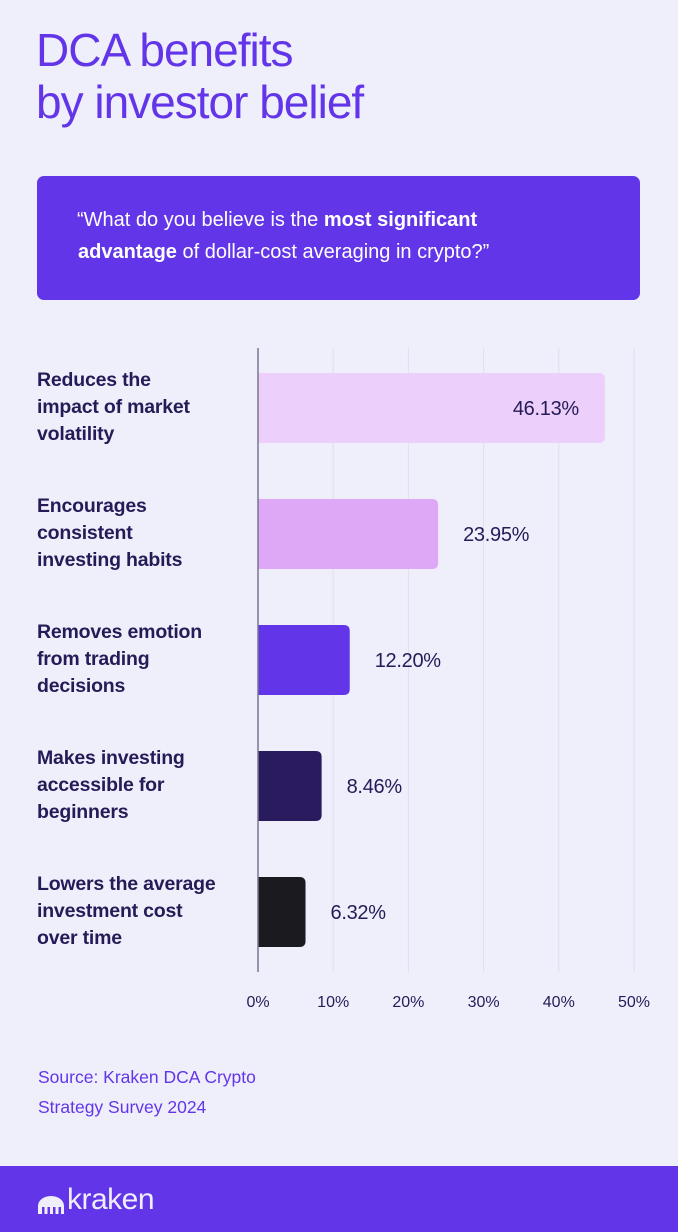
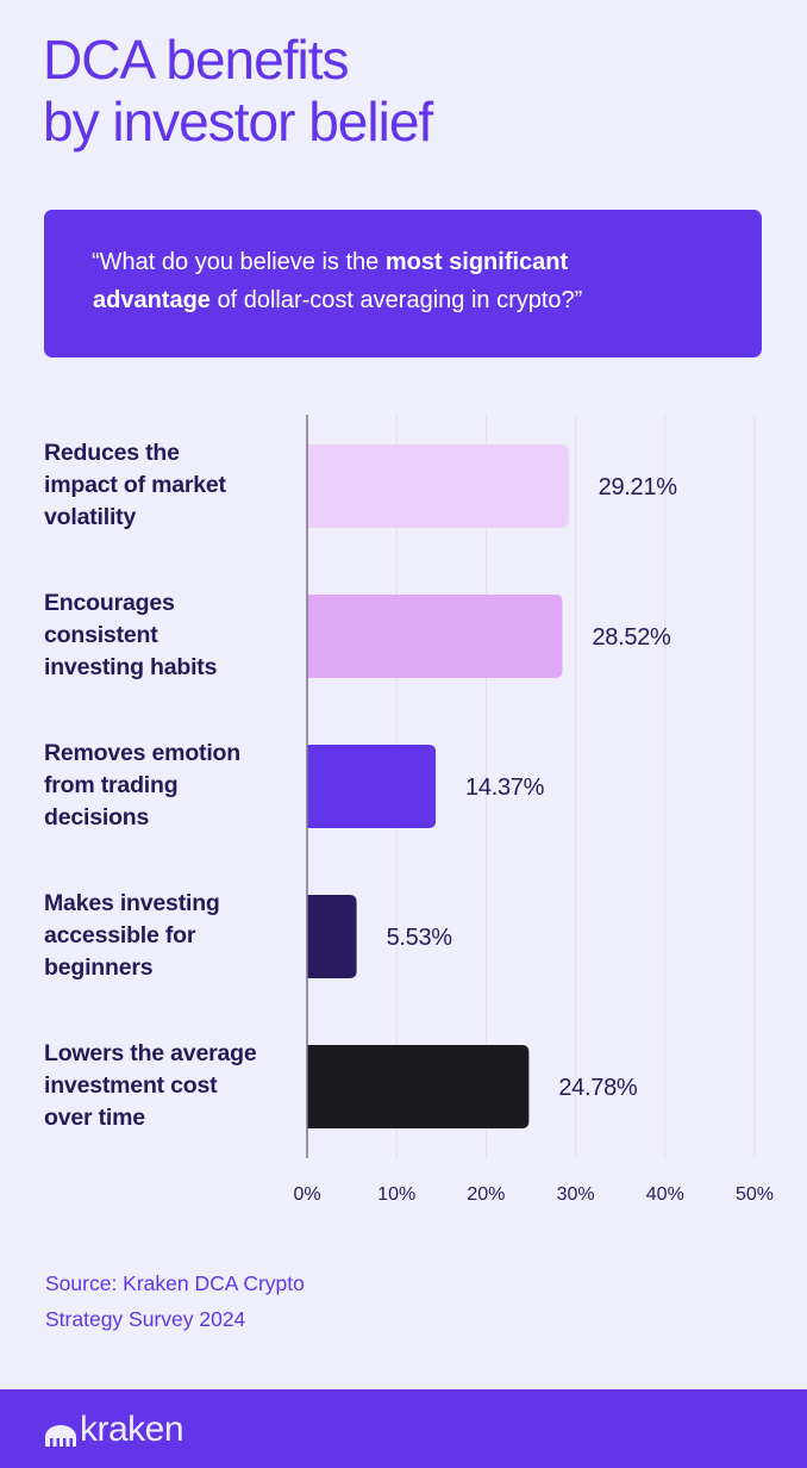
Reduces the impact of market volatility: 46.13% -> 29.21%
Encourages consistent investing habits: 23.95% -> 28.52%
Removes emotion from trading decisions: 12.20% -> 14.37%
Makes investing accessible for beginners: 8.46% -> 5.53%
Lowers the average investment cost over time: 6.32% -> 24.78%
